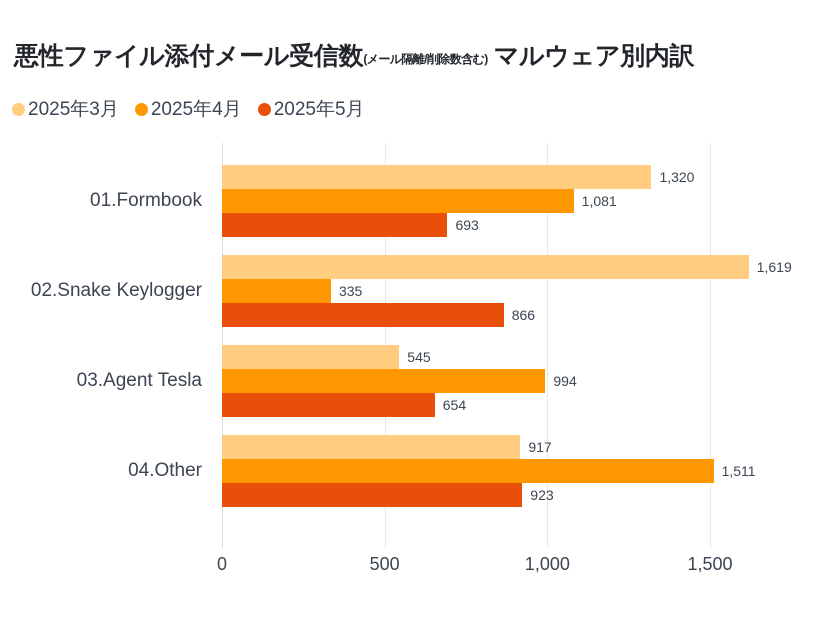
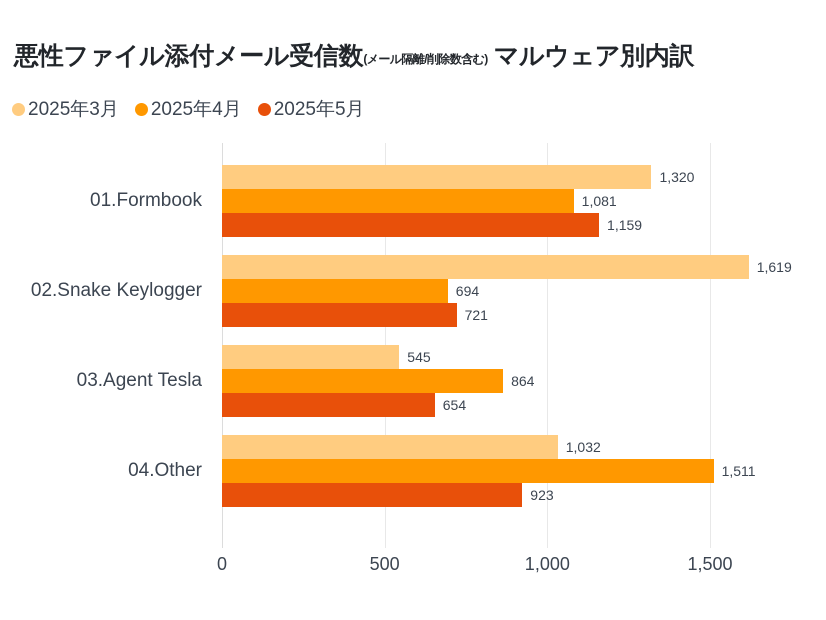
2025年5月/01.Formbook: 693 -> 1,159
2025年4月/02.Snake Keylogger: 335 -> 694
2025年5月/02.Snake Keylogger: 866 -> 721
2025年4月/03.Agent Tesla: 994 -> 864
2025年3月/04.Other: 917 -> 1,032
